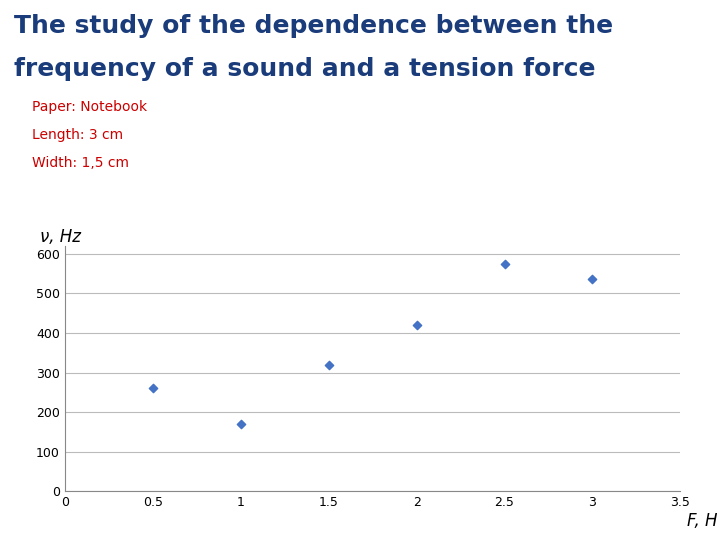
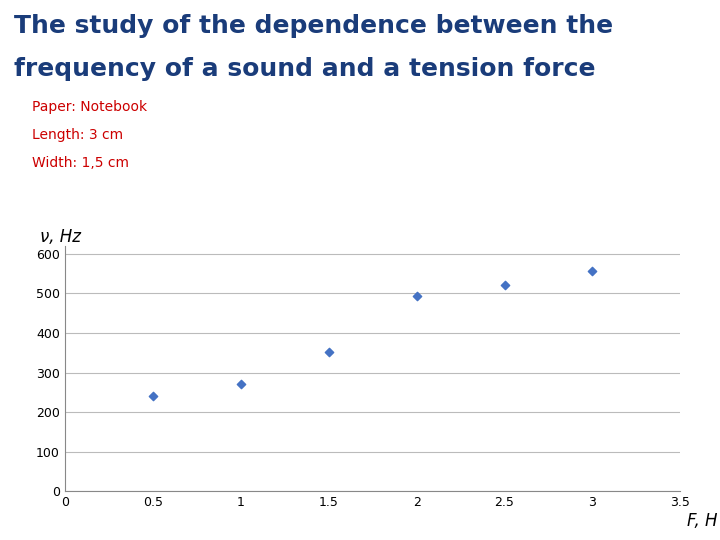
0.5: 260 -> 240
1: 170 -> 272
1.5: 320 -> 352
2: 420 -> 492
2.5: 575 -> 522
3: 535 -> 555
